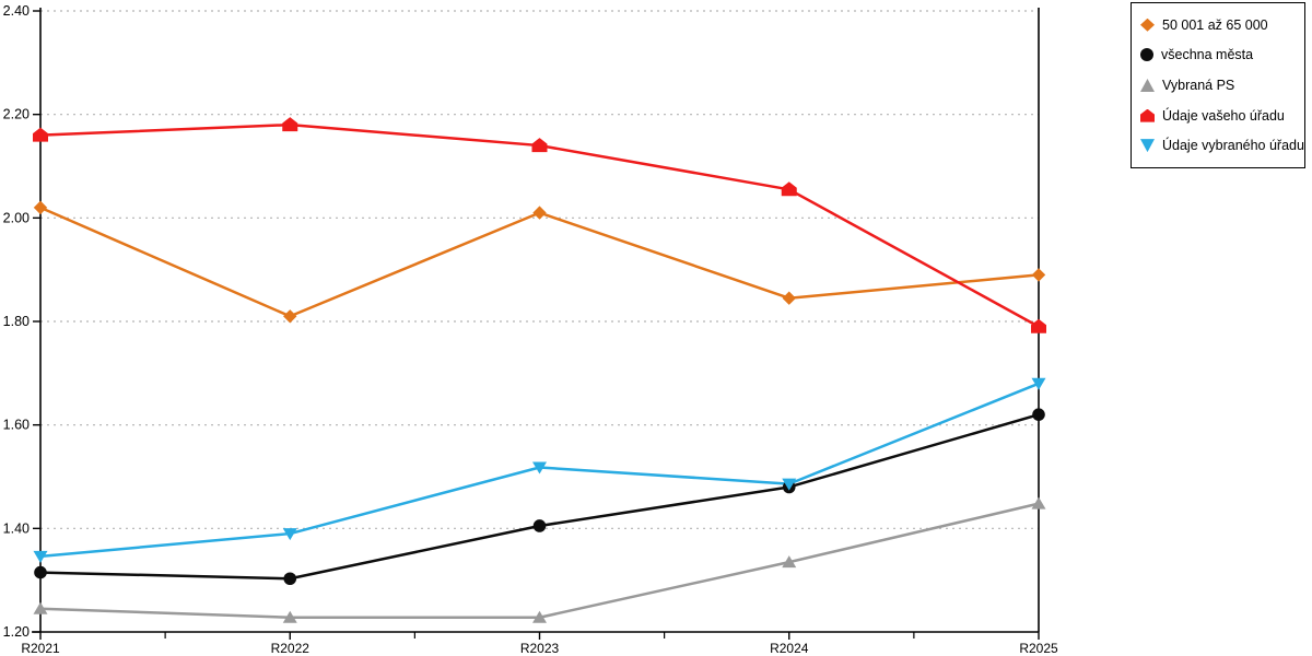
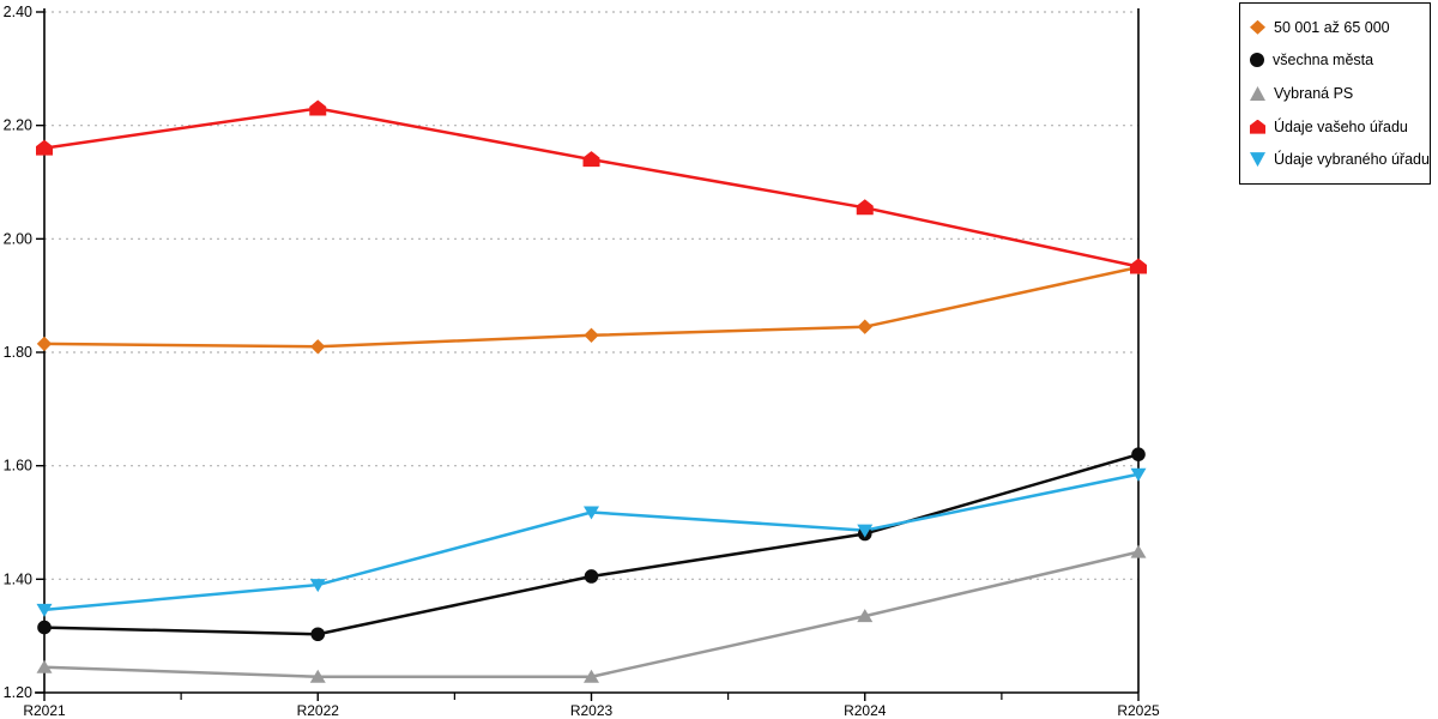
50 001 až 65 000/R2021: 2.02 -> 1.81
Údaje vašeho úřadu/R2022: 2.18 -> 2.23
50 001 až 65 000/R2023: 2.01 -> 1.83
50 001 až 65 000/R2025: 1.89 -> 1.95
Údaje vašeho úřadu/R2025: 1.79 -> 1.95
Údaje vybraného úřadu/R2025: 1.68 -> 1.58
